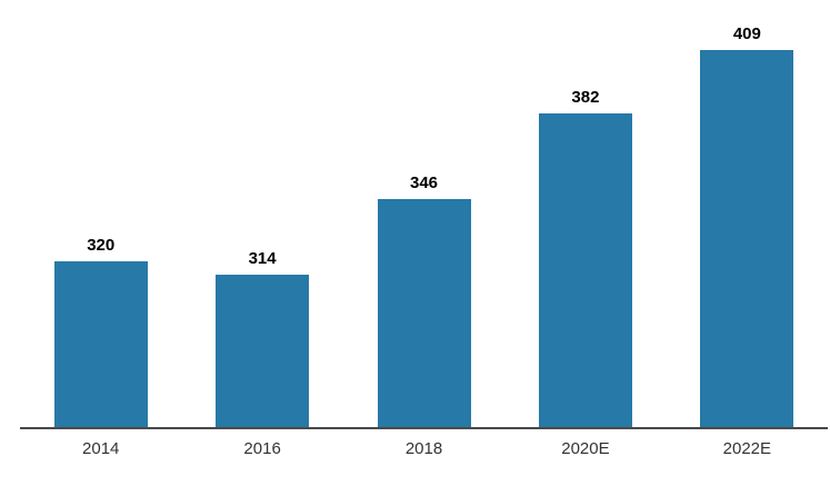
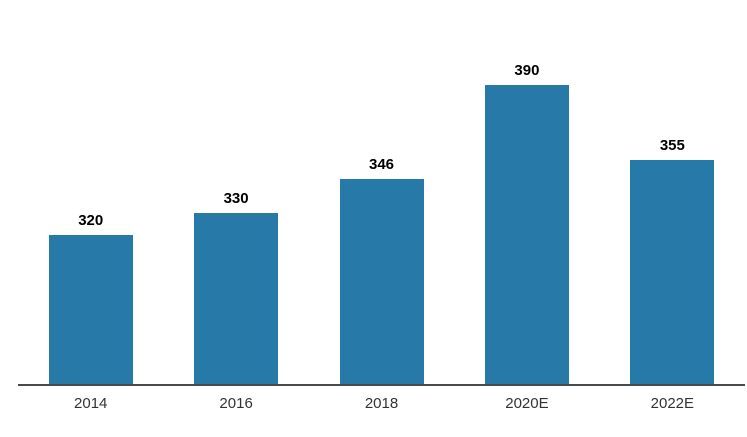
2016: 314 -> 330
2020E: 382 -> 390
2022E: 409 -> 355
